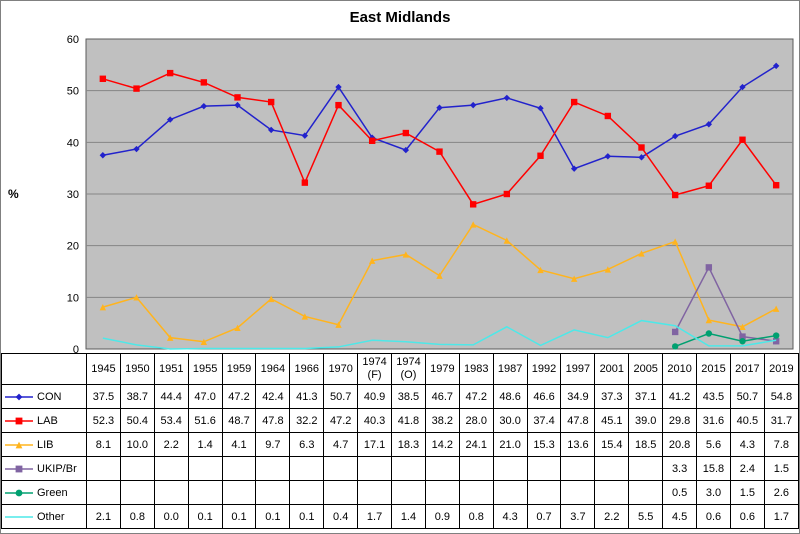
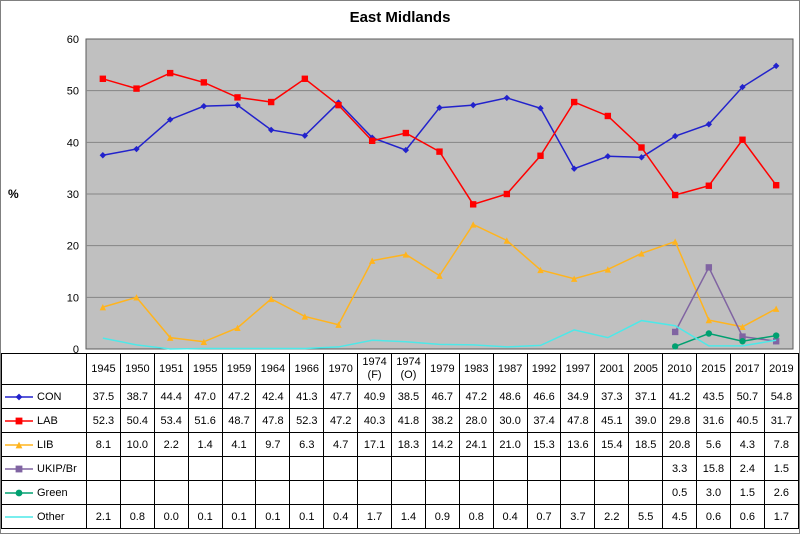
LAB/1966: 32.2 -> 52.3
CON/1970: 50.7 -> 47.7
Other/1987: 4.3 -> 0.4
